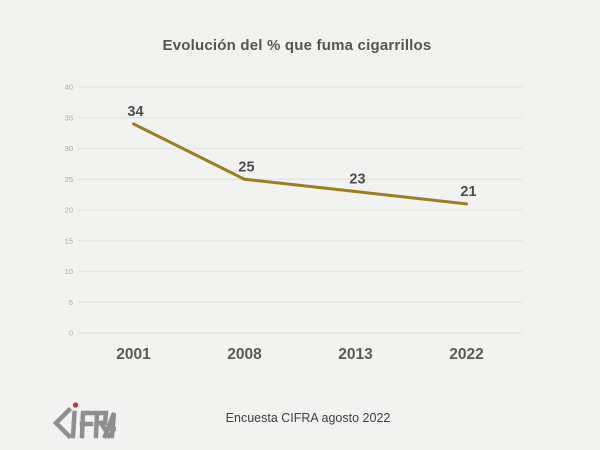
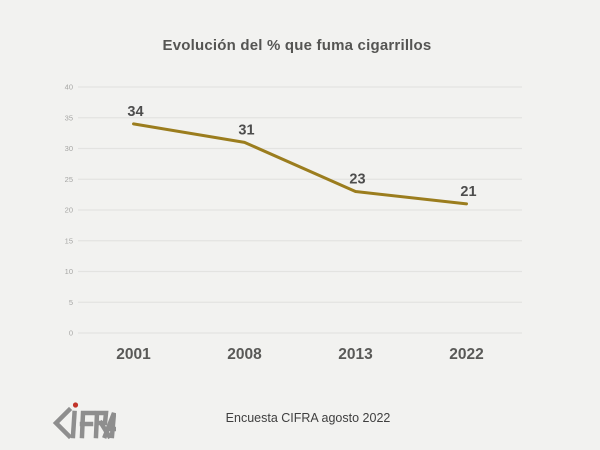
2008: 25 -> 31
